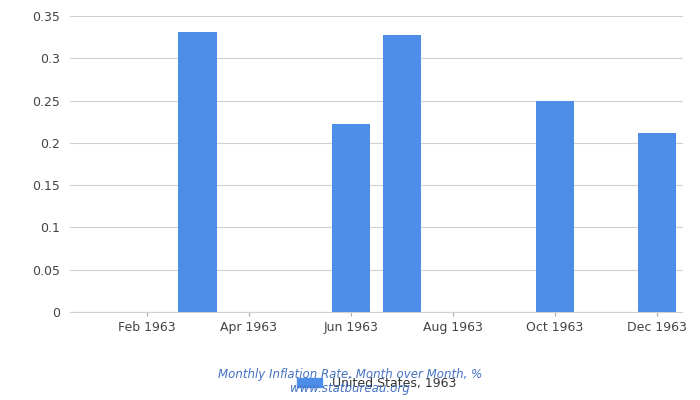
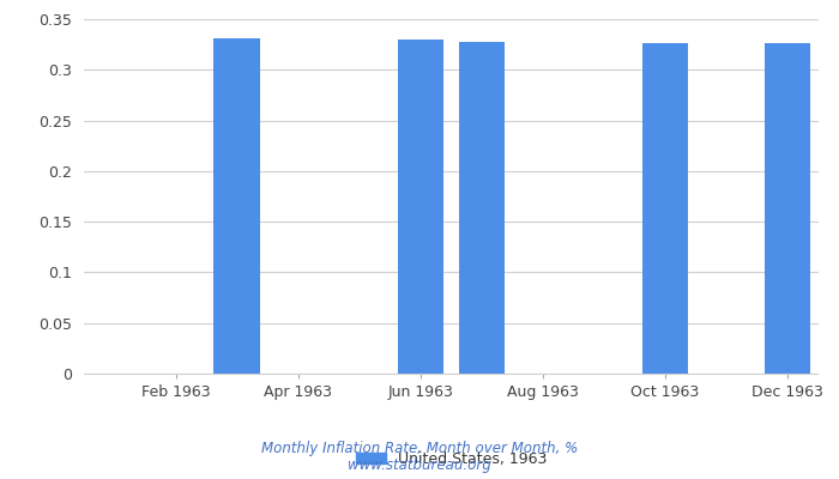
Jun 1963: 0.222 -> 0.330
Oct 1963: 0.250 -> 0.326
Dec 1963: 0.212 -> 0.326
